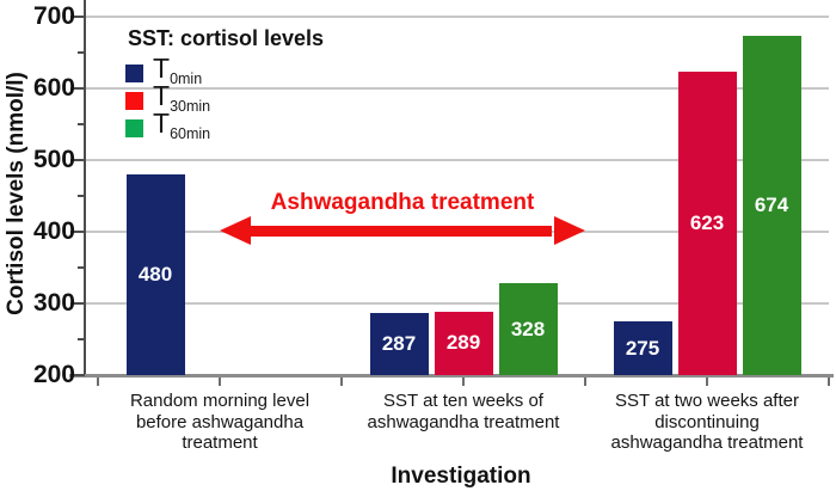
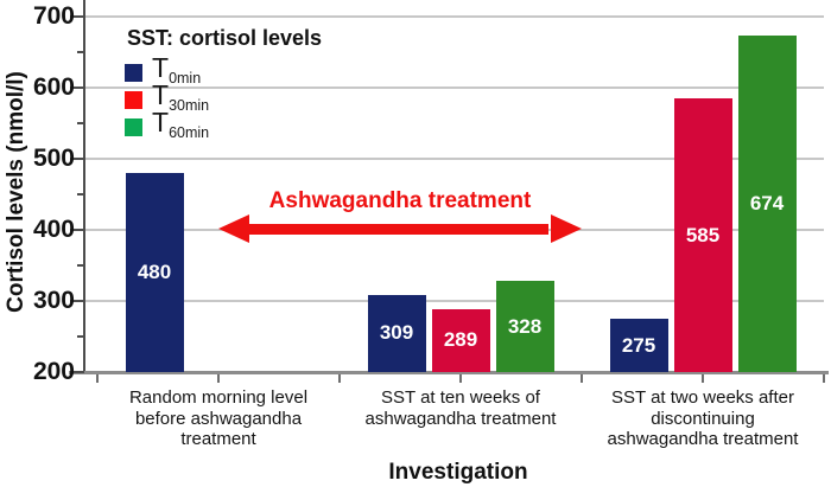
T0min/SST at ten weeks of ashwagandha treatment: 287 -> 309
T30min/SST at two weeks after discontinuing ashwagandha treatment: 623 -> 585
